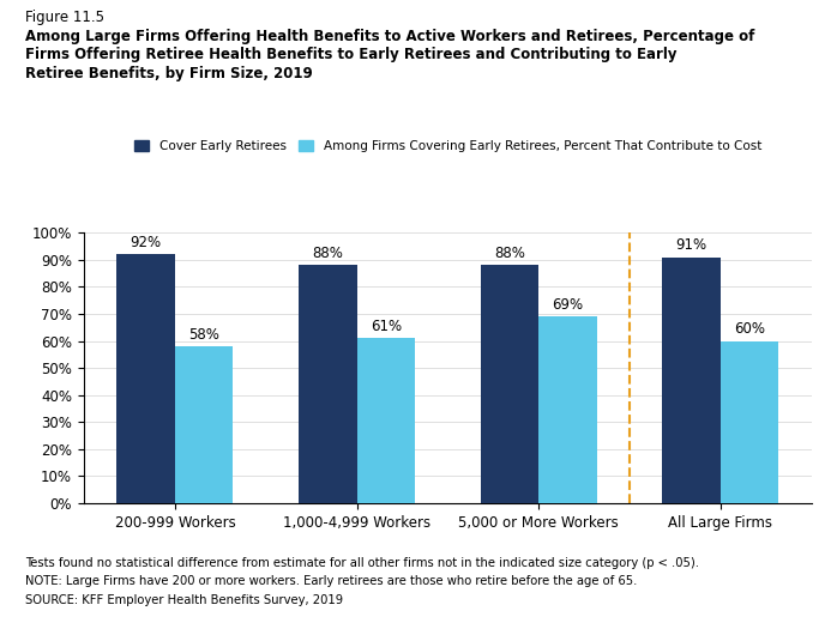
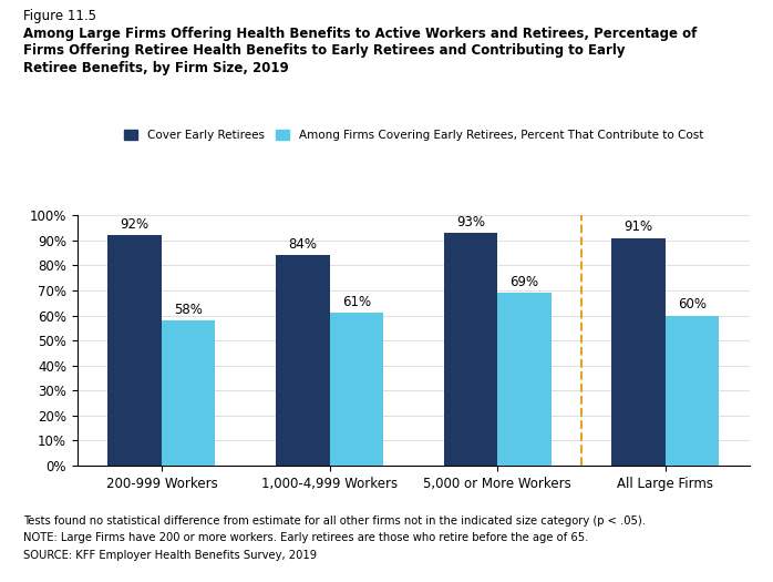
Cover Early Retirees/1,000-4,999 Workers: 88% -> 84%
Cover Early Retirees/5,000 or More Workers: 88% -> 93%
